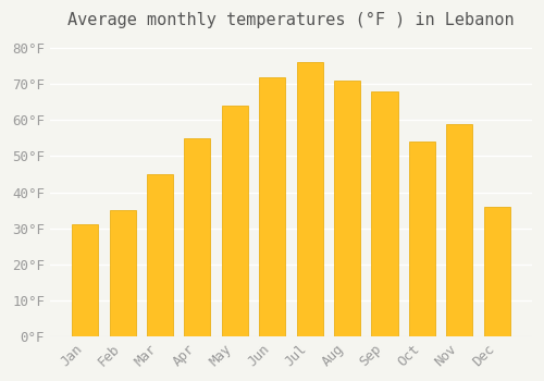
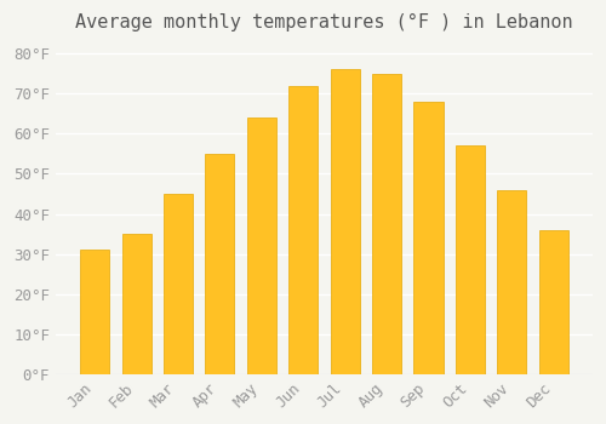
Aug: 71°F -> 75°F
Oct: 54°F -> 57°F
Nov: 59°F -> 46°F
